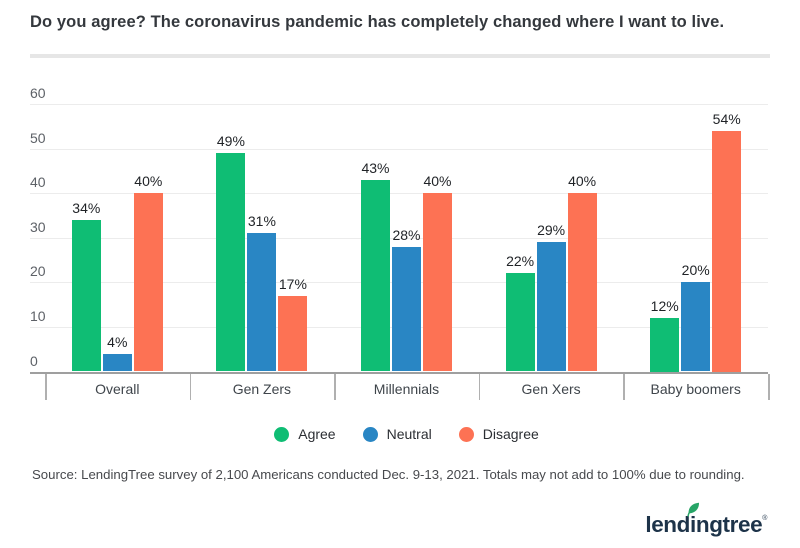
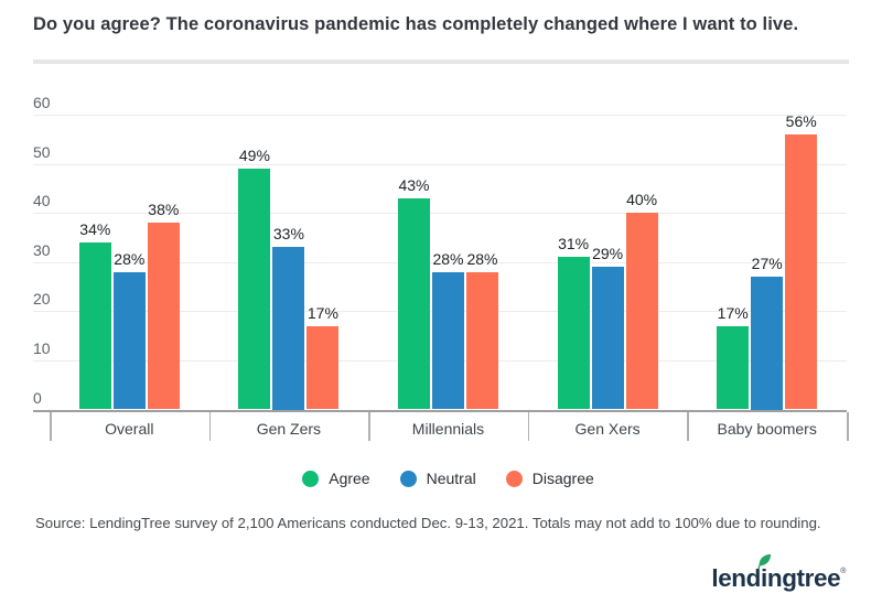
Neutral/Overall: 4% -> 28%
Disagree/Overall: 40% -> 38%
Neutral/Gen Zers: 31% -> 33%
Disagree/Millennials: 40% -> 28%
Agree/Gen Xers: 22% -> 31%
Agree/Baby boomers: 12% -> 17%
Neutral/Baby boomers: 20% -> 27%
Disagree/Baby boomers: 54% -> 56%
